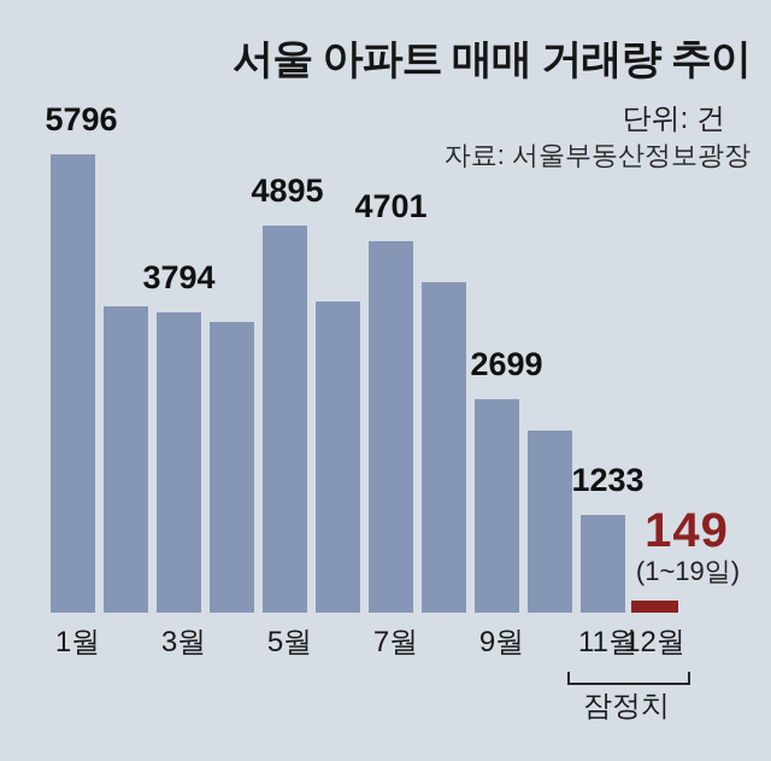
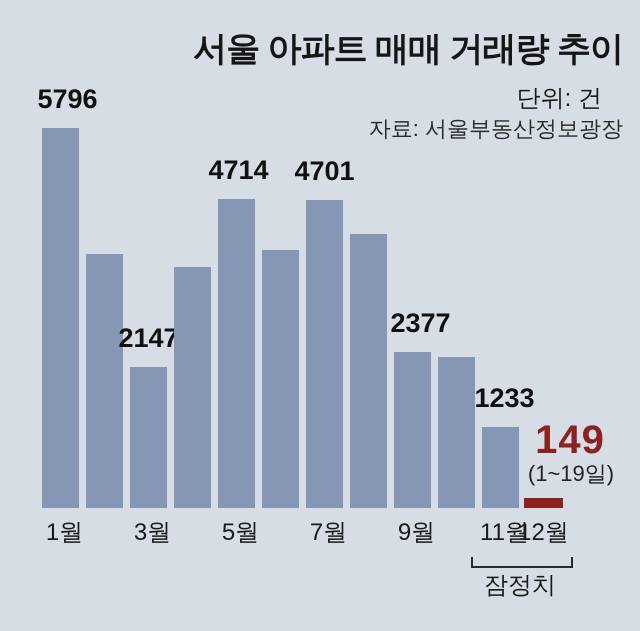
3월: 3794 -> 2147
5월: 4895 -> 4714
9월: 2699 -> 2377
